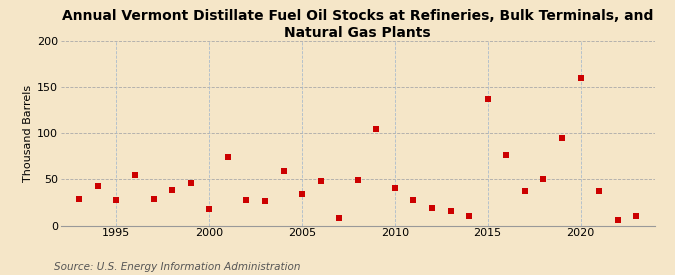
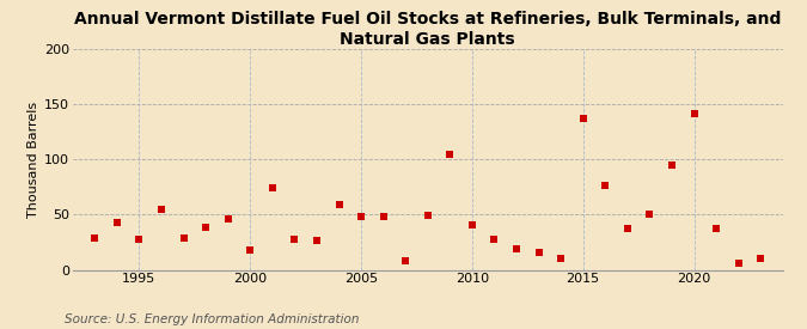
2005: 34 -> 48
2020: 160 -> 142
